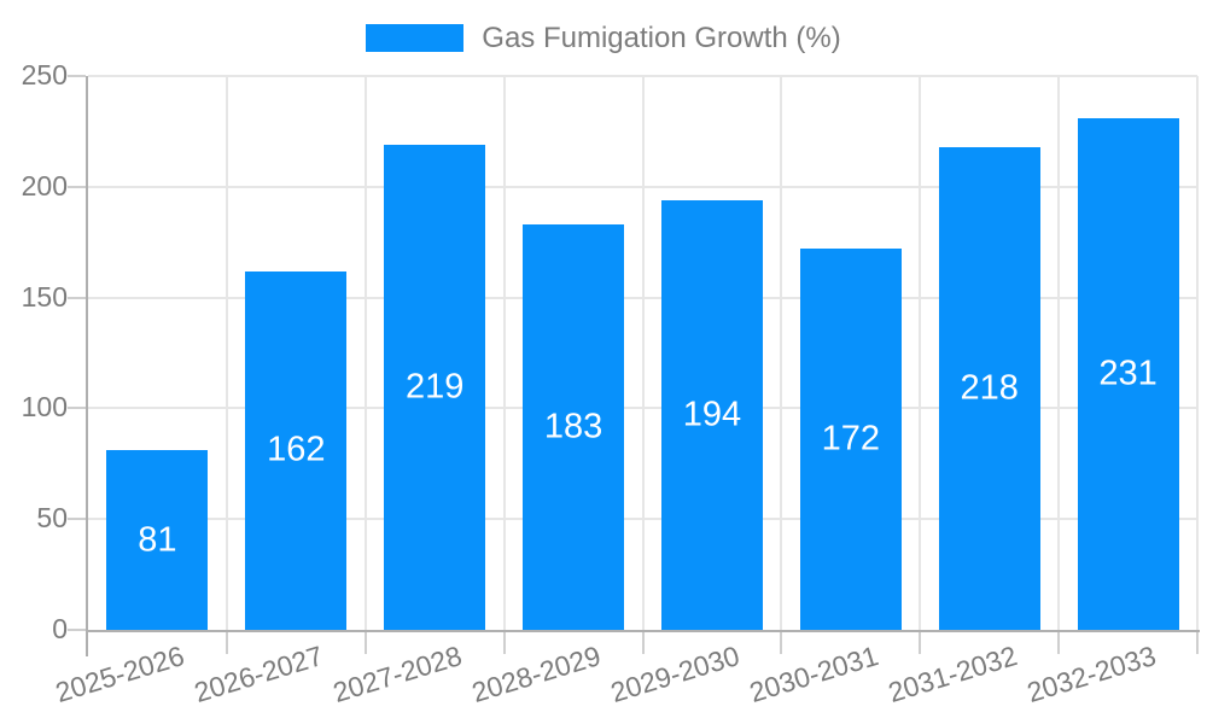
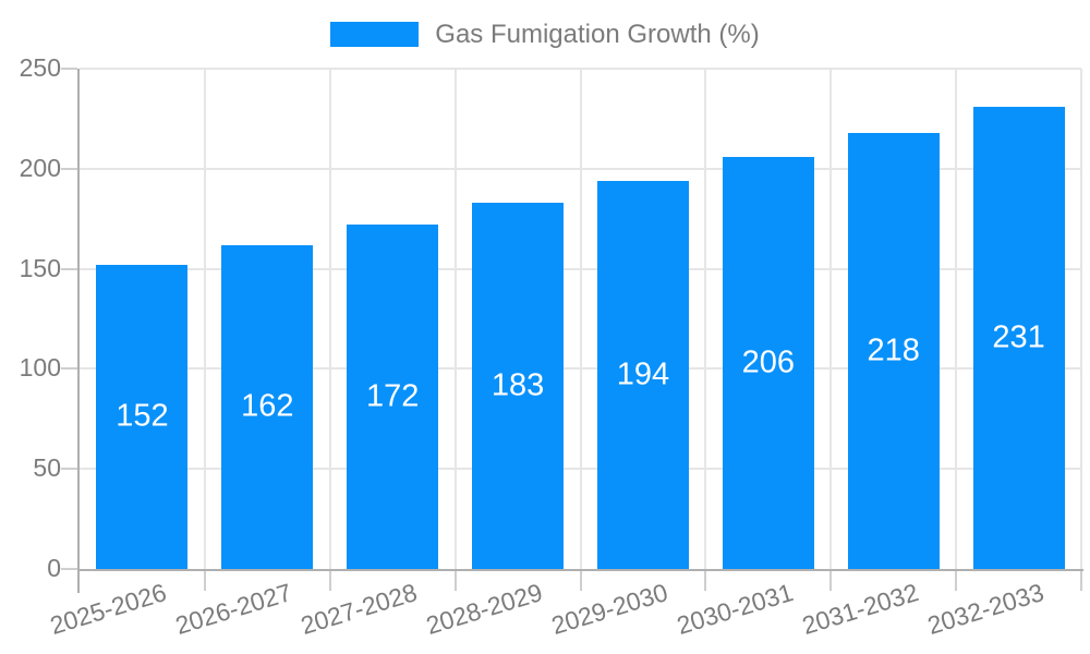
2025-2026: 81 -> 152
2027-2028: 219 -> 172
2030-2031: 172 -> 206
